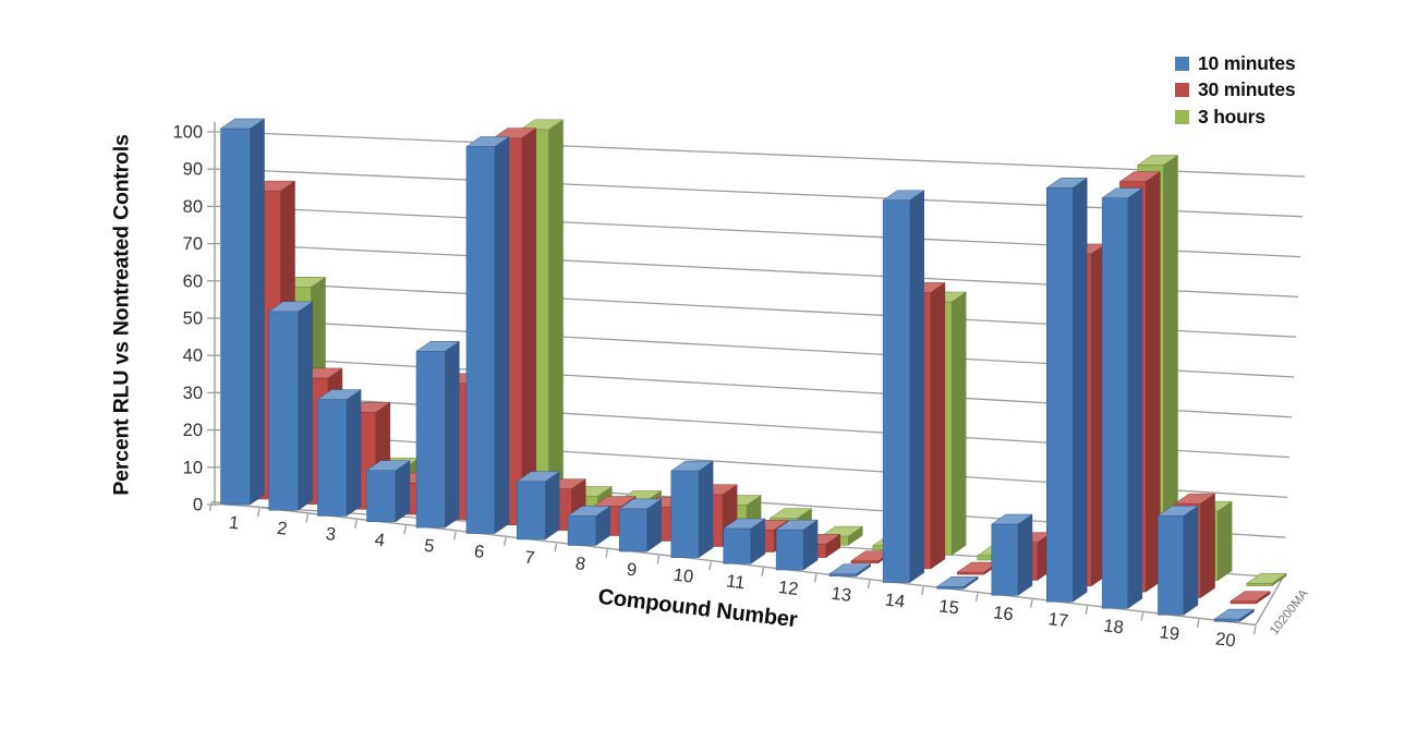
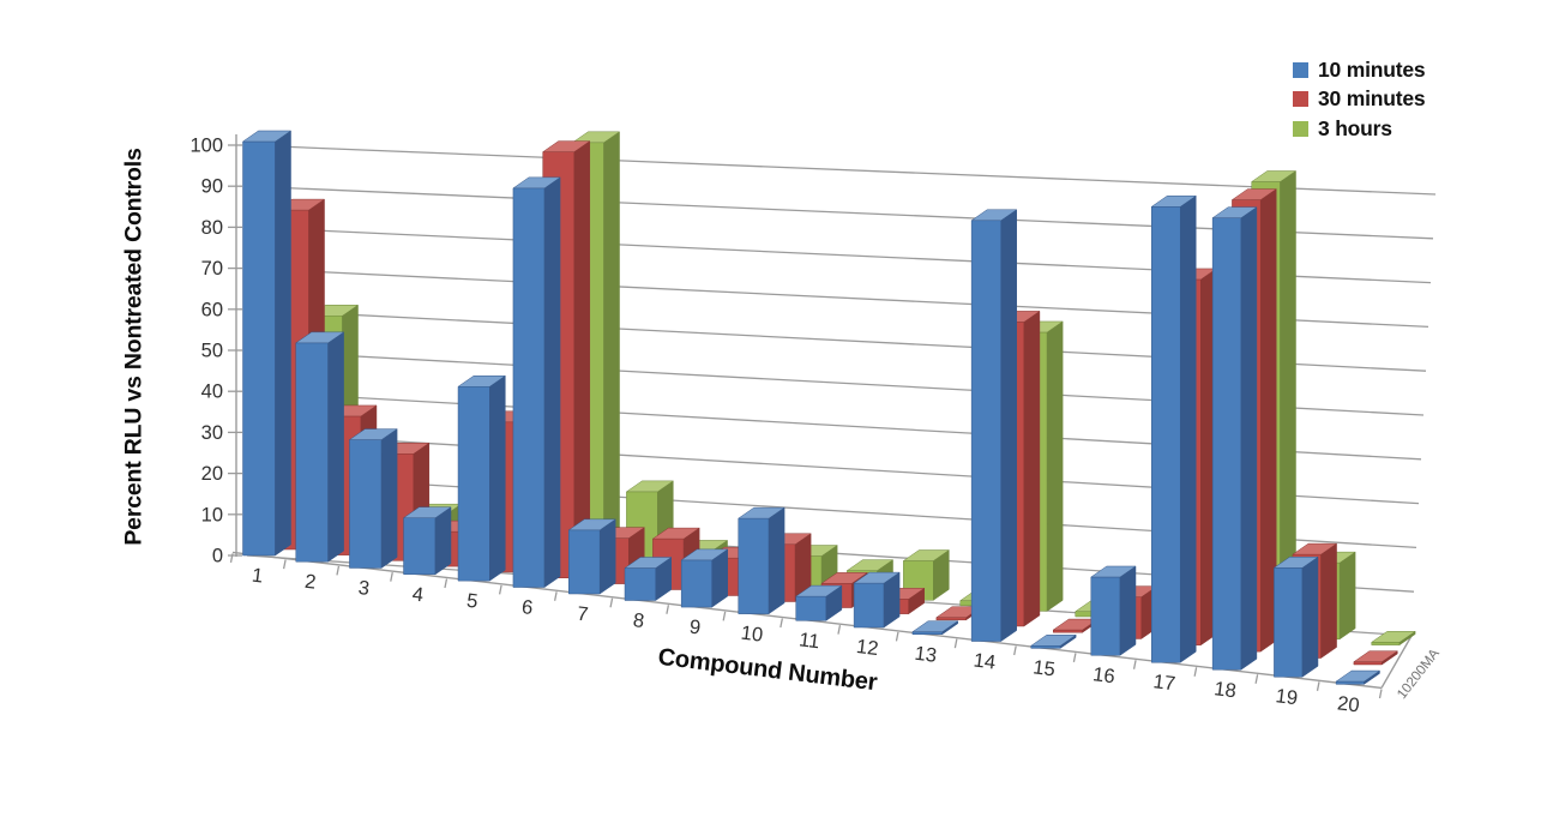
10 minutes/6: 95 -> 89
3 hours/7: 6 -> 18
30 minutes/8: 7 -> 11
10 minutes/11: 8 -> 5
3 hours/12: 2 -> 8
